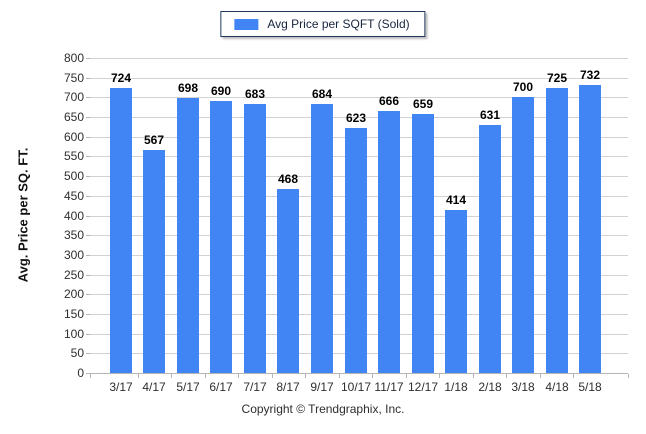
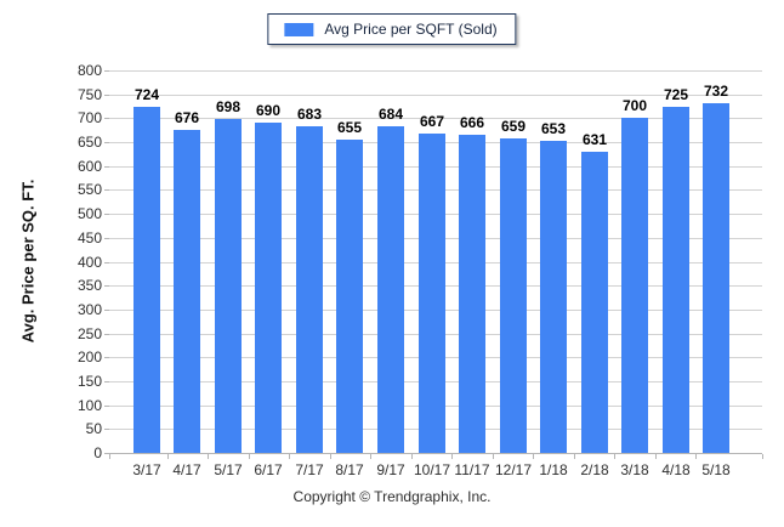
4/17: 567 -> 676
8/17: 468 -> 655
10/17: 623 -> 667
1/18: 414 -> 653
